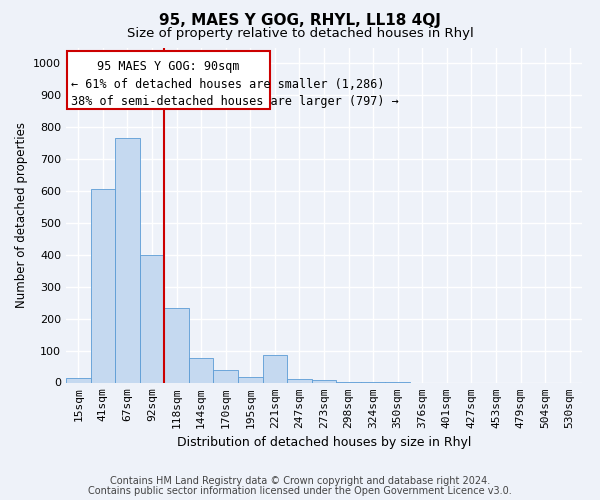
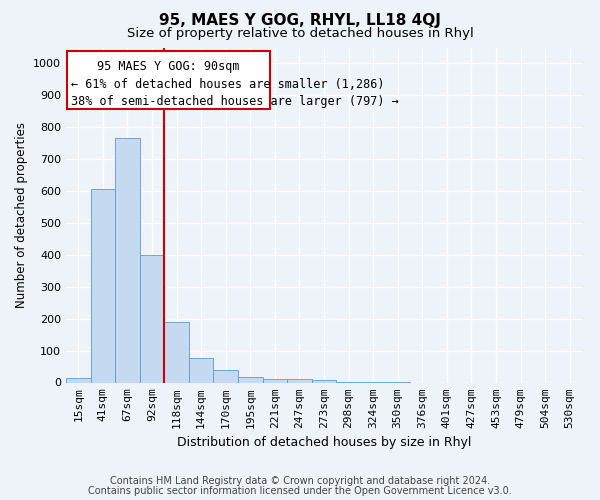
118sqm: 235 -> 190
221sqm: 85 -> 12
